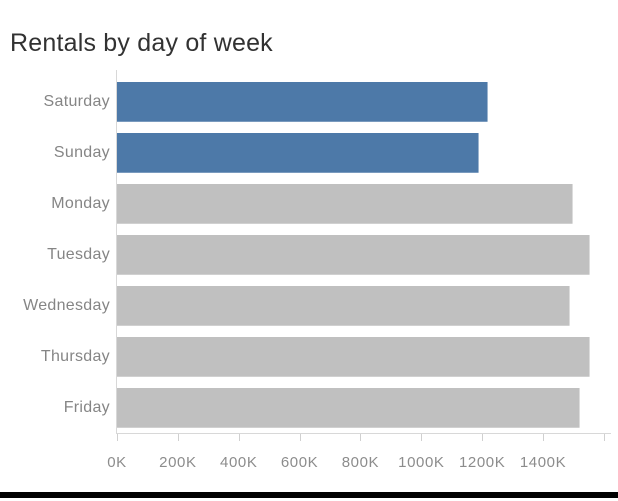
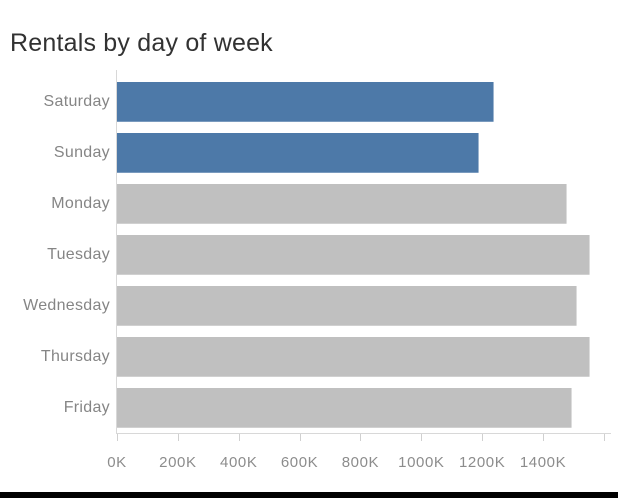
Saturday: 1220K -> 1240K
Monday: 1500K -> 1480K
Wednesday: 1490K -> 1510K
Friday: 1520K -> 1500K
